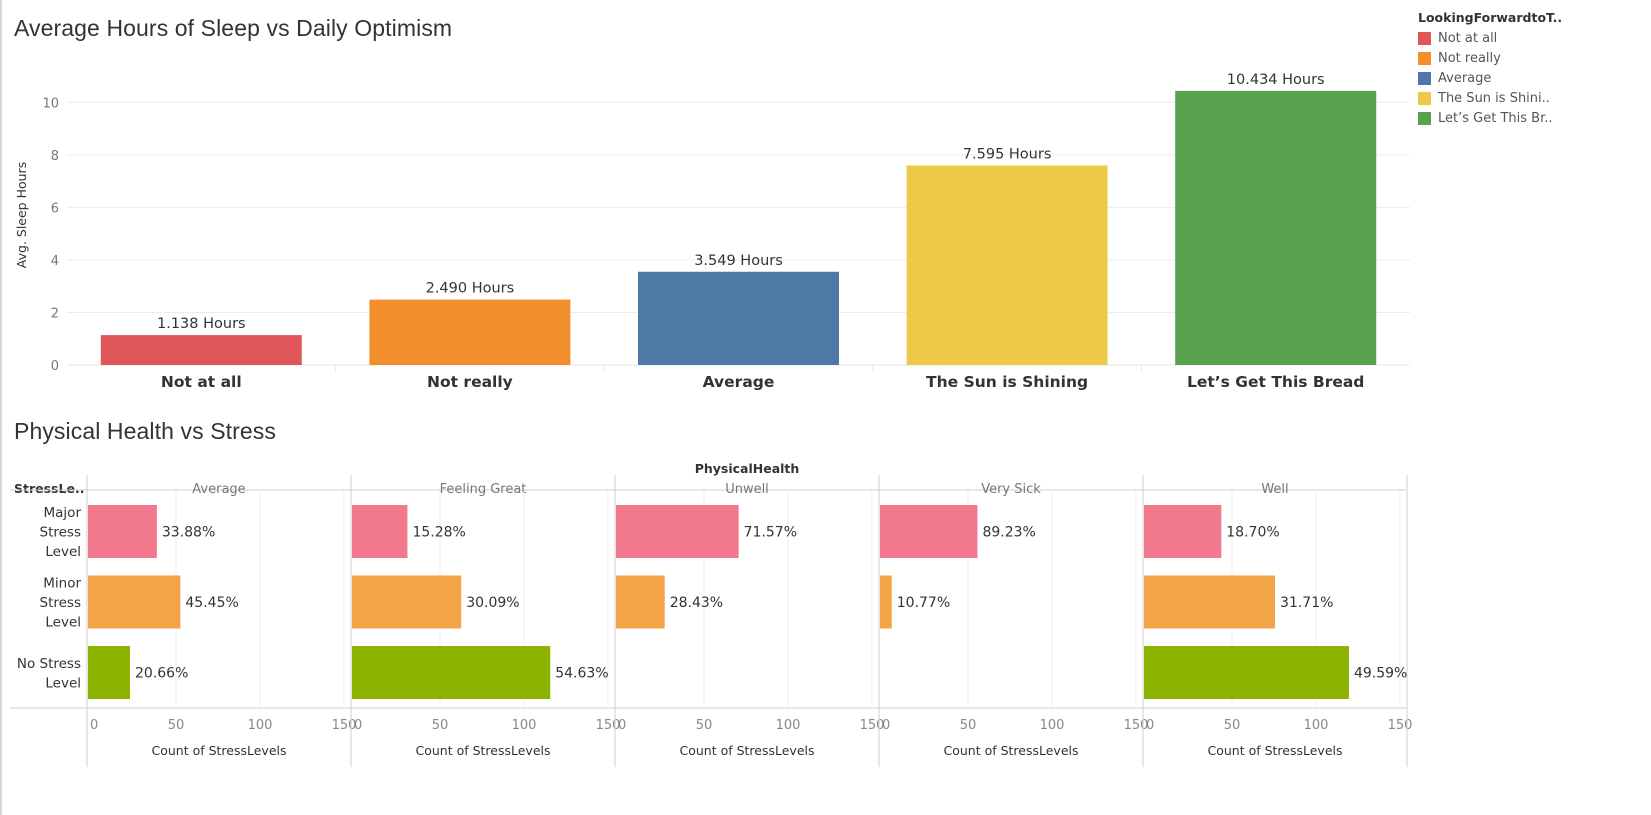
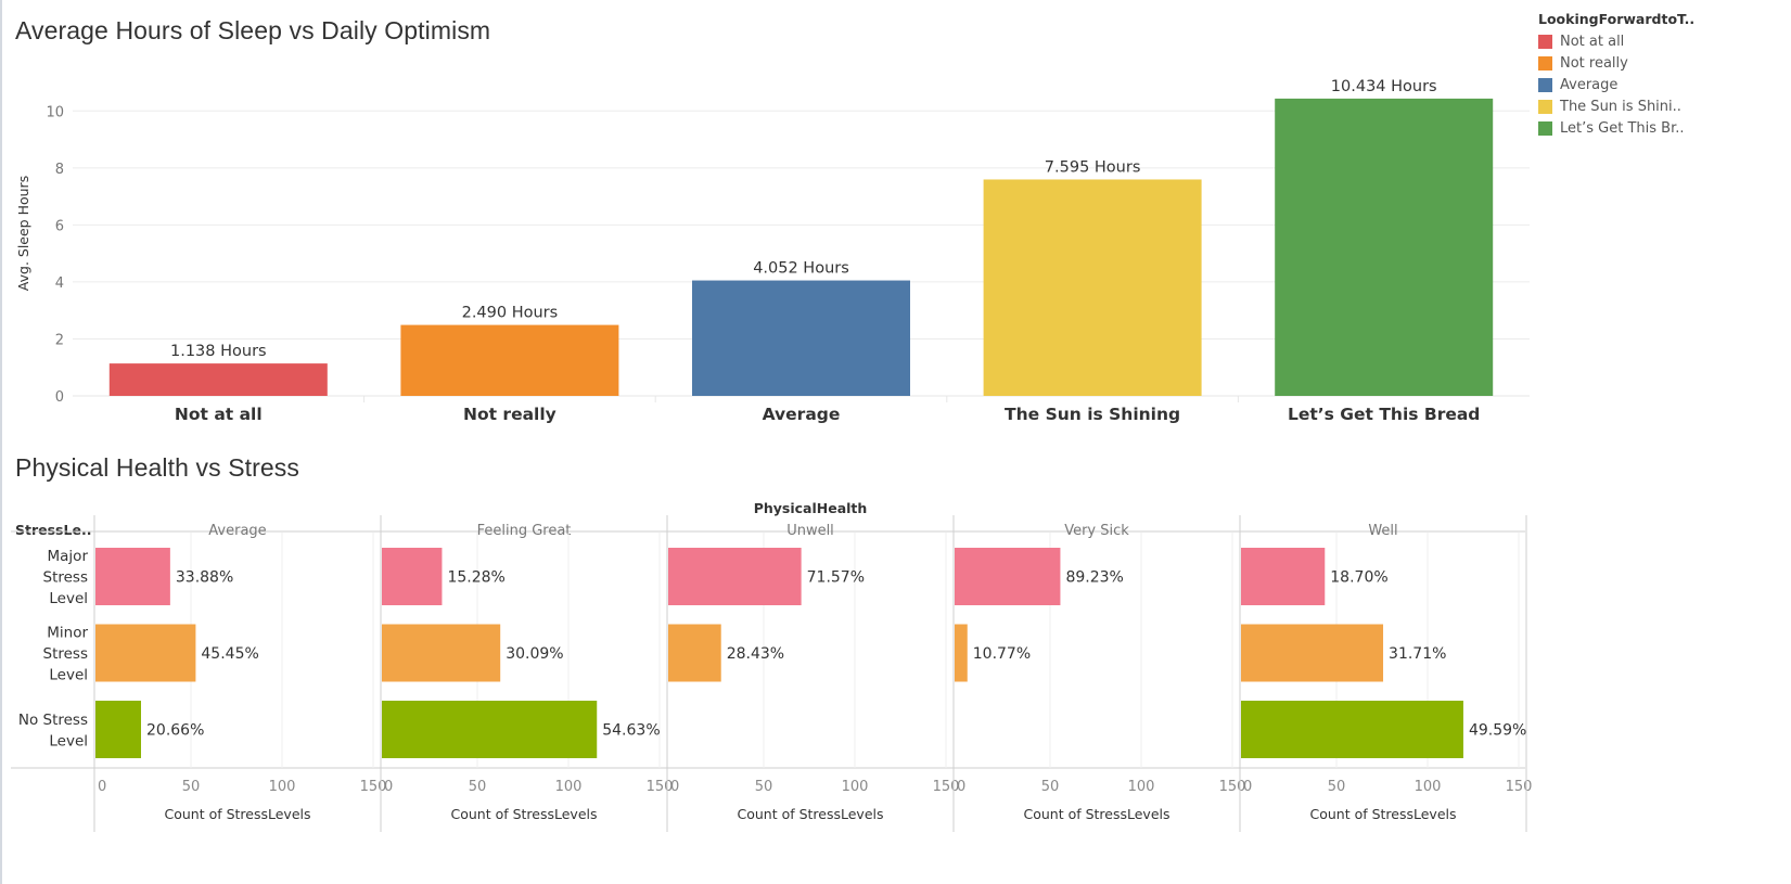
Average Hours of Sleep vs Daily Optimism/Average: 3.549 -> 4.052
